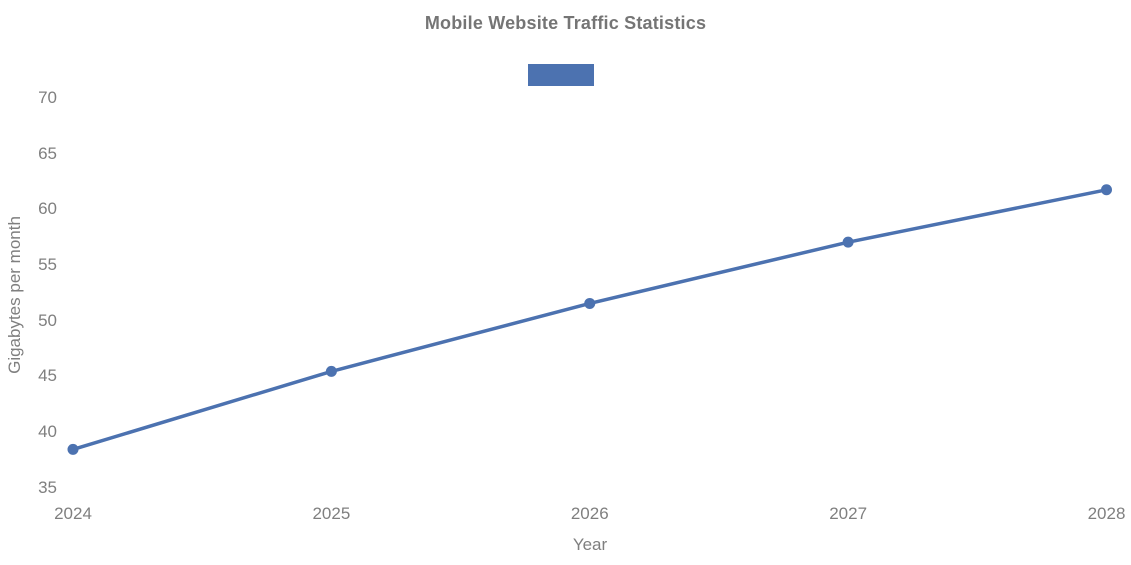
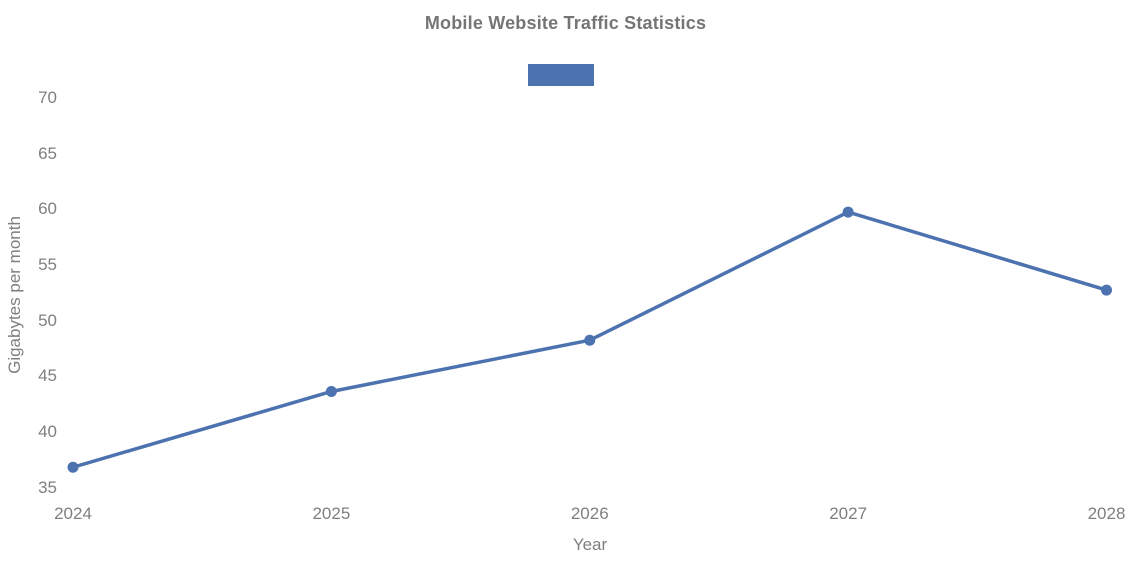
2024: 38.4 -> 36.8
2025: 45.4 -> 43.6
2026: 51.5 -> 48.2
2027: 57.0 -> 59.7
2028: 61.7 -> 52.7
